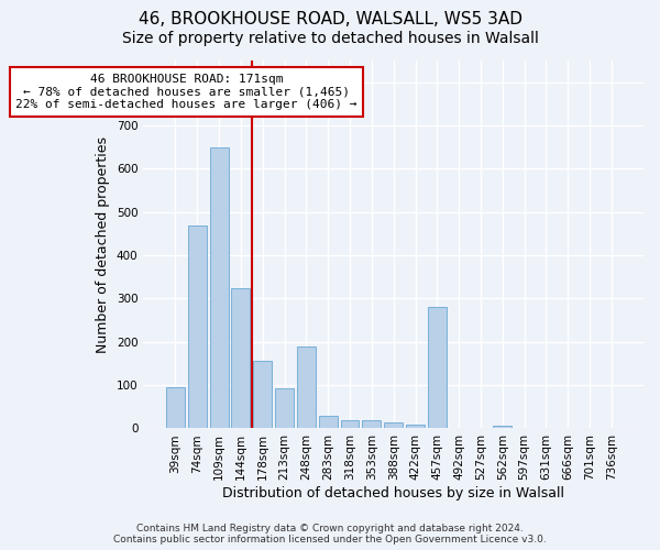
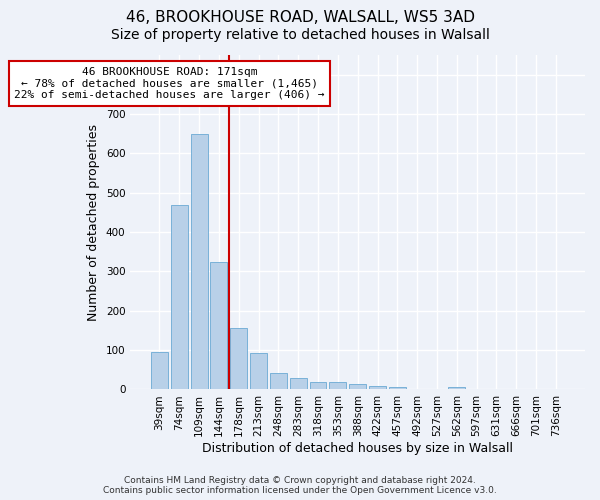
248sqm: 190 -> 43
457sqm: 280 -> 5
